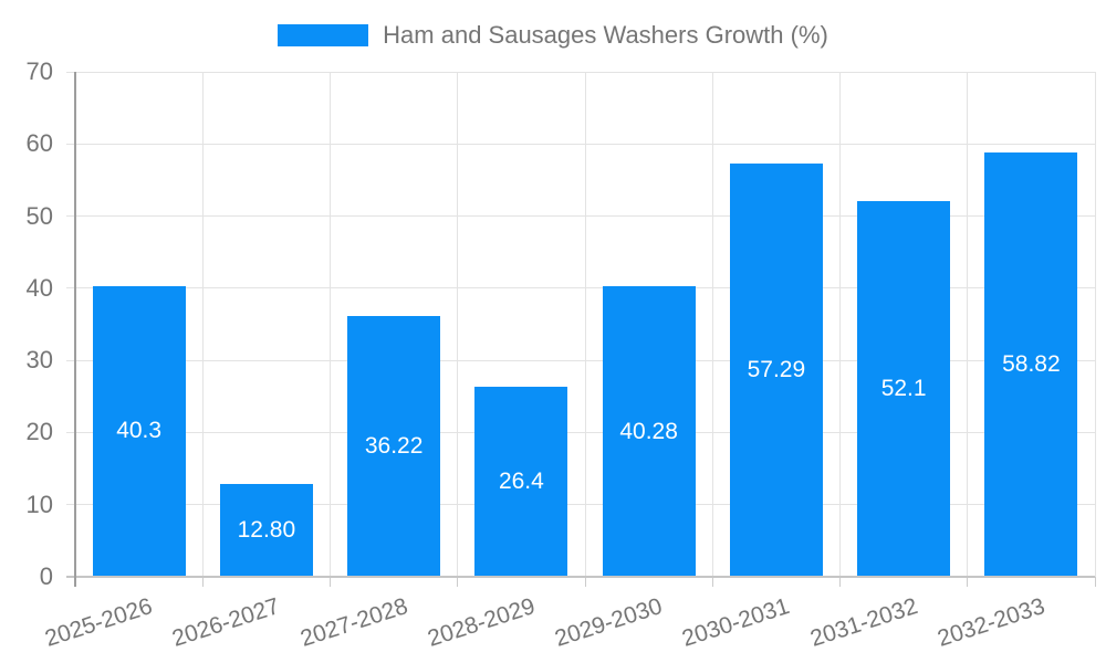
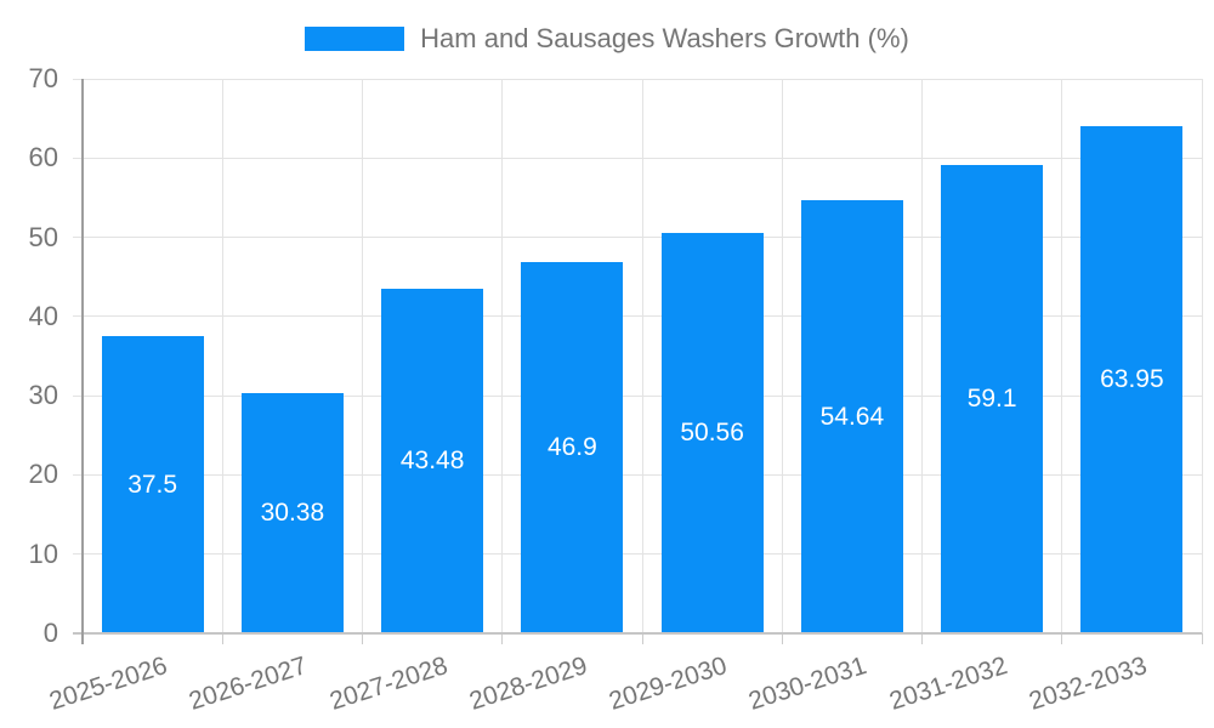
2025-2026: 40.3 -> 37.5
2026-2027: 12.80 -> 30.38
2027-2028: 36.22 -> 43.48
2028-2029: 26.4 -> 46.9
2029-2030: 40.28 -> 50.56
2030-2031: 57.29 -> 54.64
2031-2032: 52.1 -> 59.1
2032-2033: 58.82 -> 63.95
